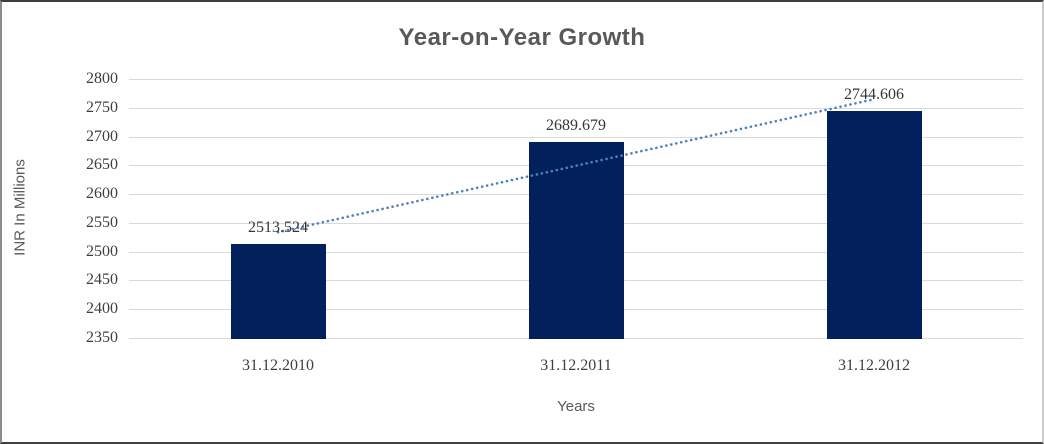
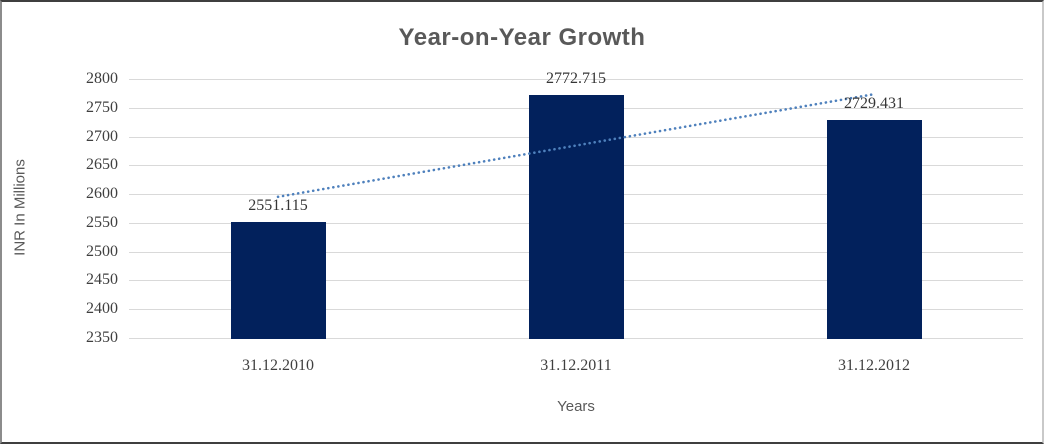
31.12.2010: 2513.524 -> 2551.115
31.12.2011: 2689.679 -> 2772.715
31.12.2012: 2744.606 -> 2729.431
